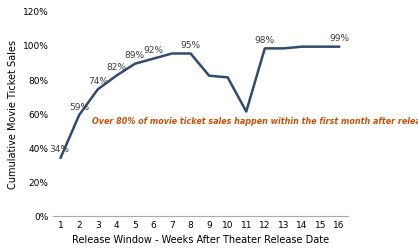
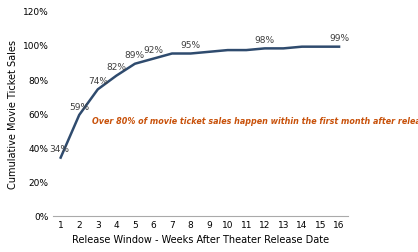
9: 82% -> 96%
10: 81% -> 97%
11: 61% -> 97%
